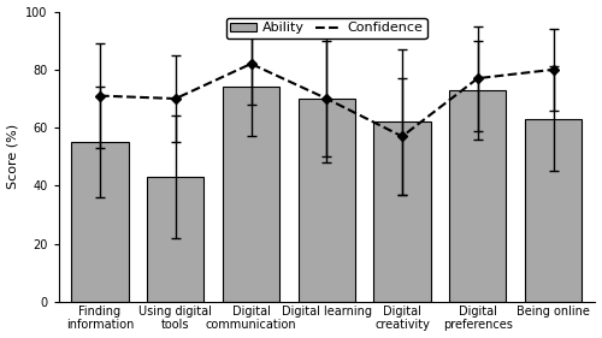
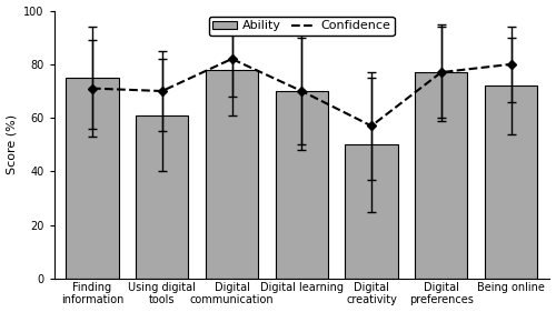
Ability/Finding information: 55 -> 75
Ability/Using digital tools: 43 -> 61
Ability/Digital communication: 74 -> 78
Ability/Digital creativity: 62 -> 50
Ability/Digital preferences: 73 -> 77
Ability/Being online: 63 -> 72
